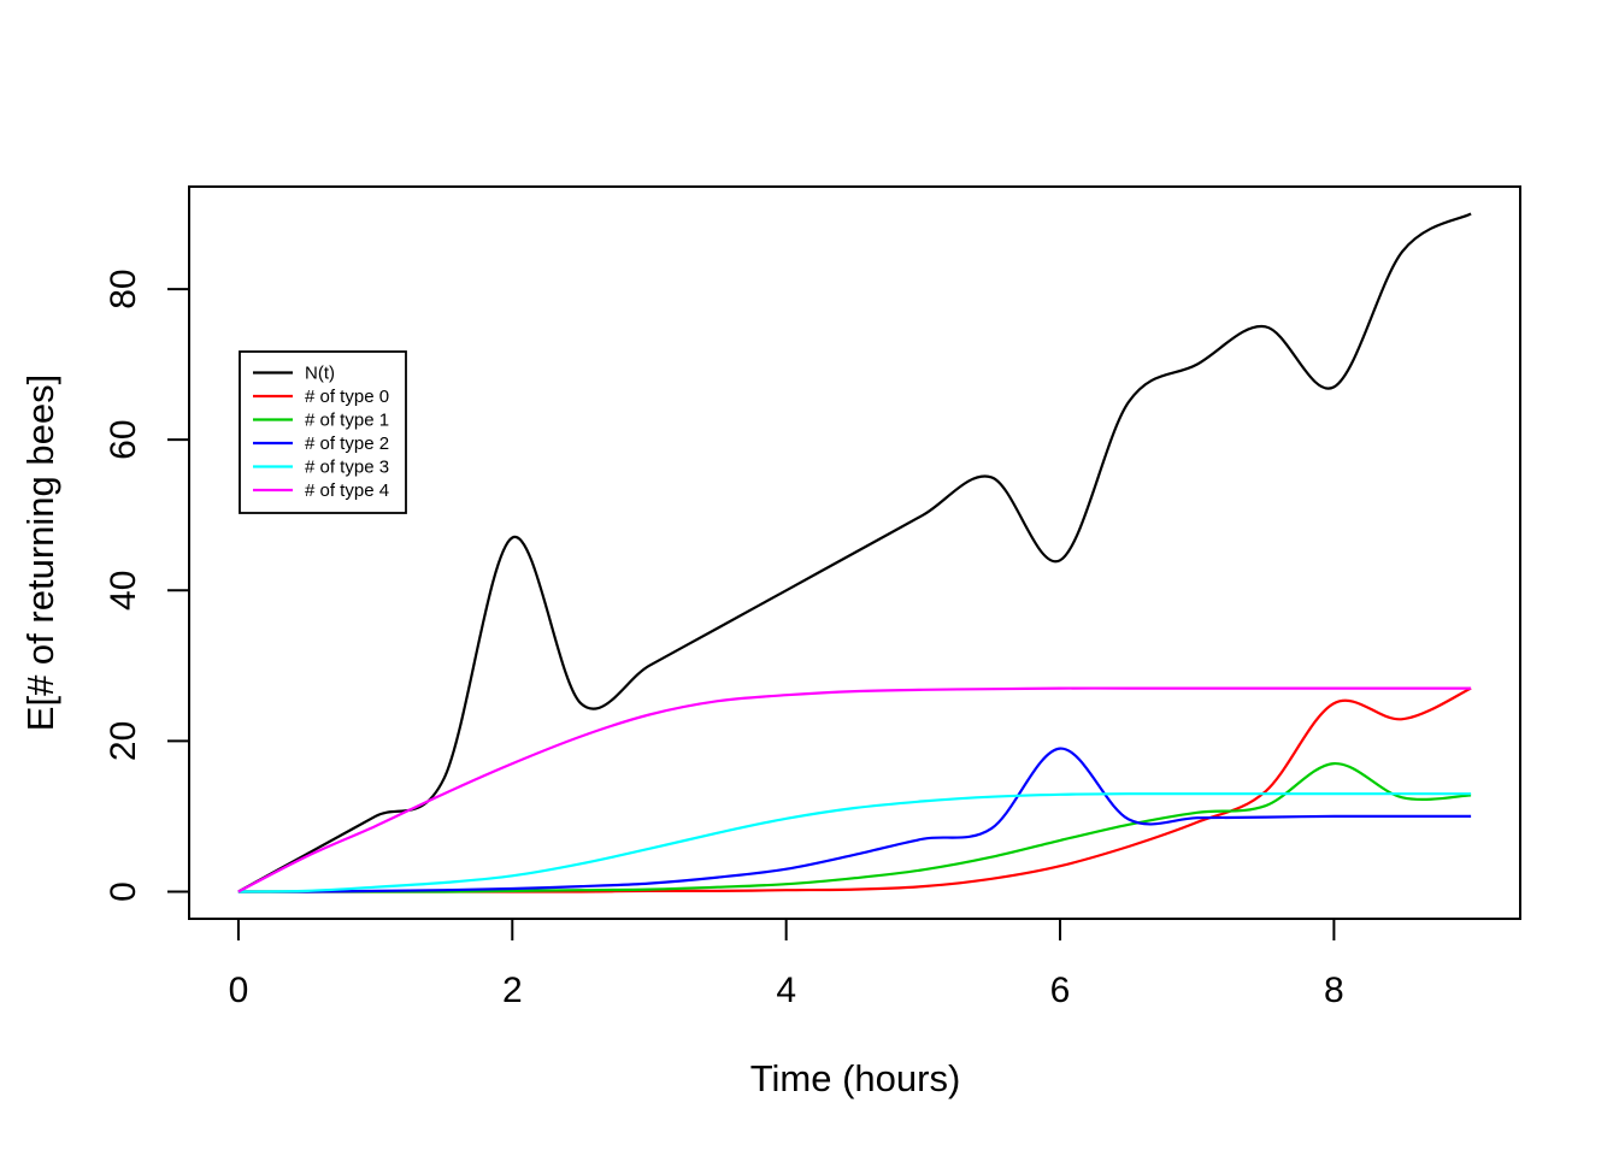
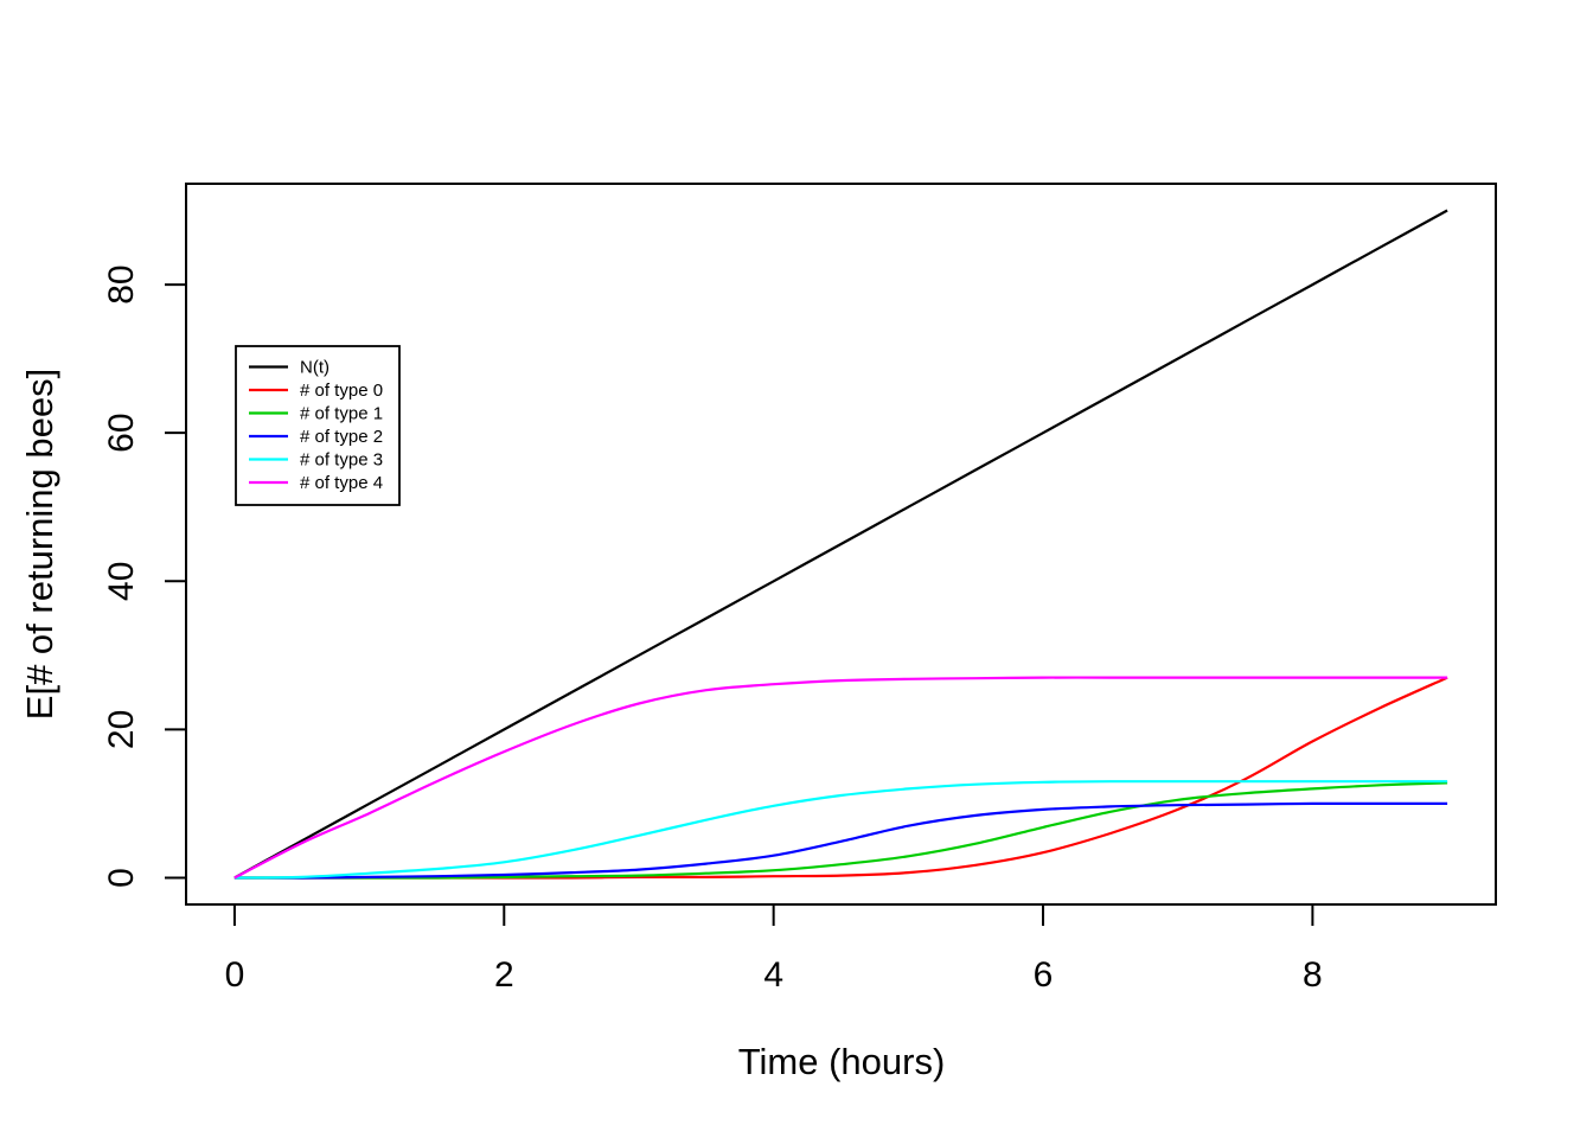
N(t)/2: 47 -> 20
N(t)/6: 44 -> 60
# of type 2/6: 19 -> 9
N(t)/8: 67 -> 80
# of type 0/8: 25 -> 18
# of type 1/8: 17 -> 12
